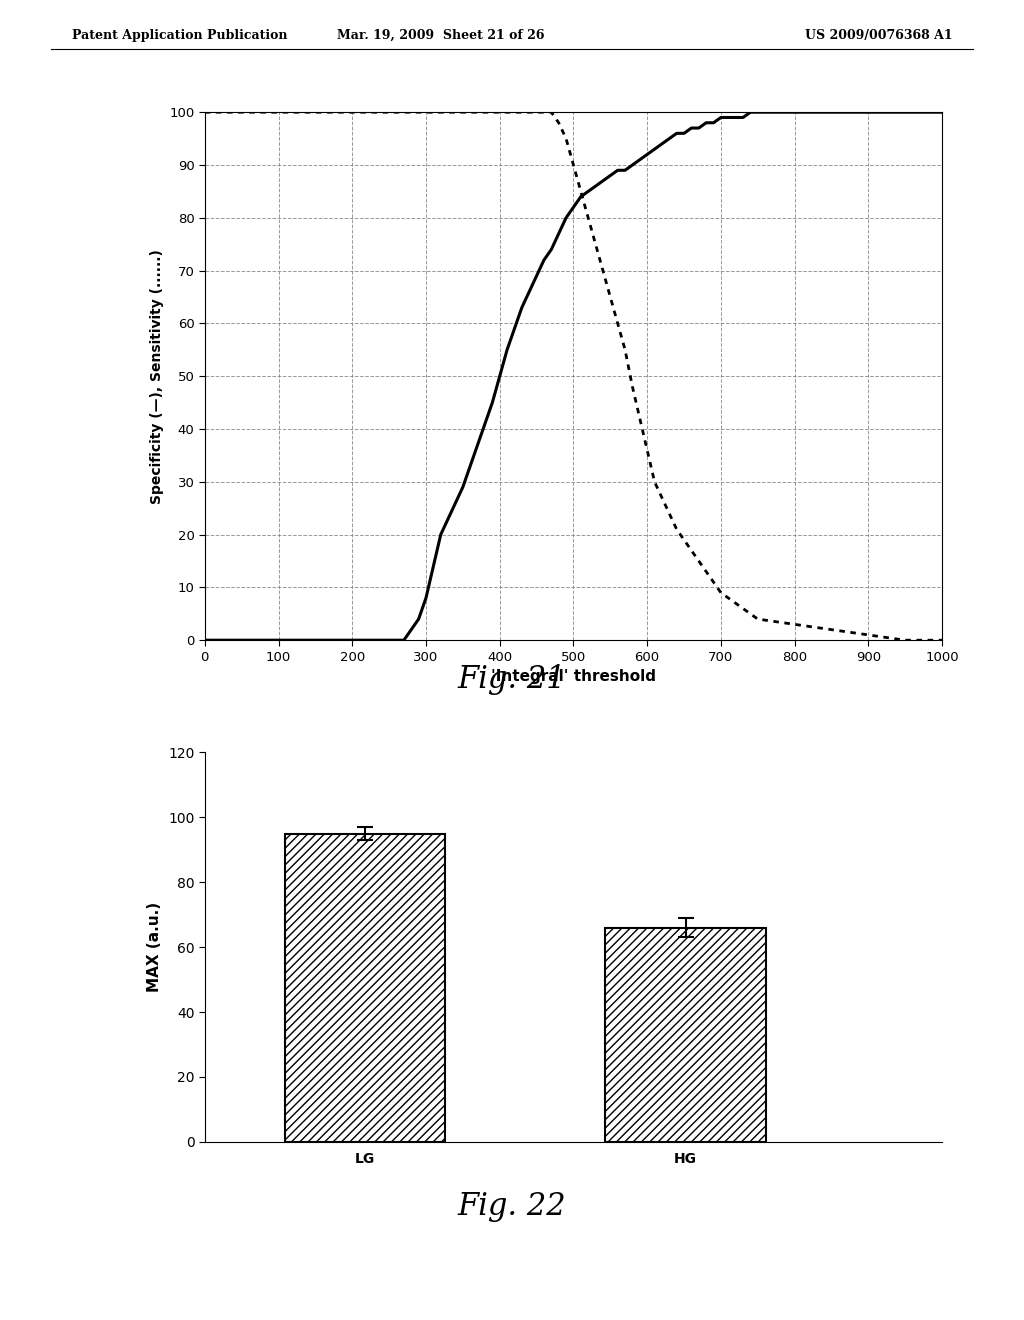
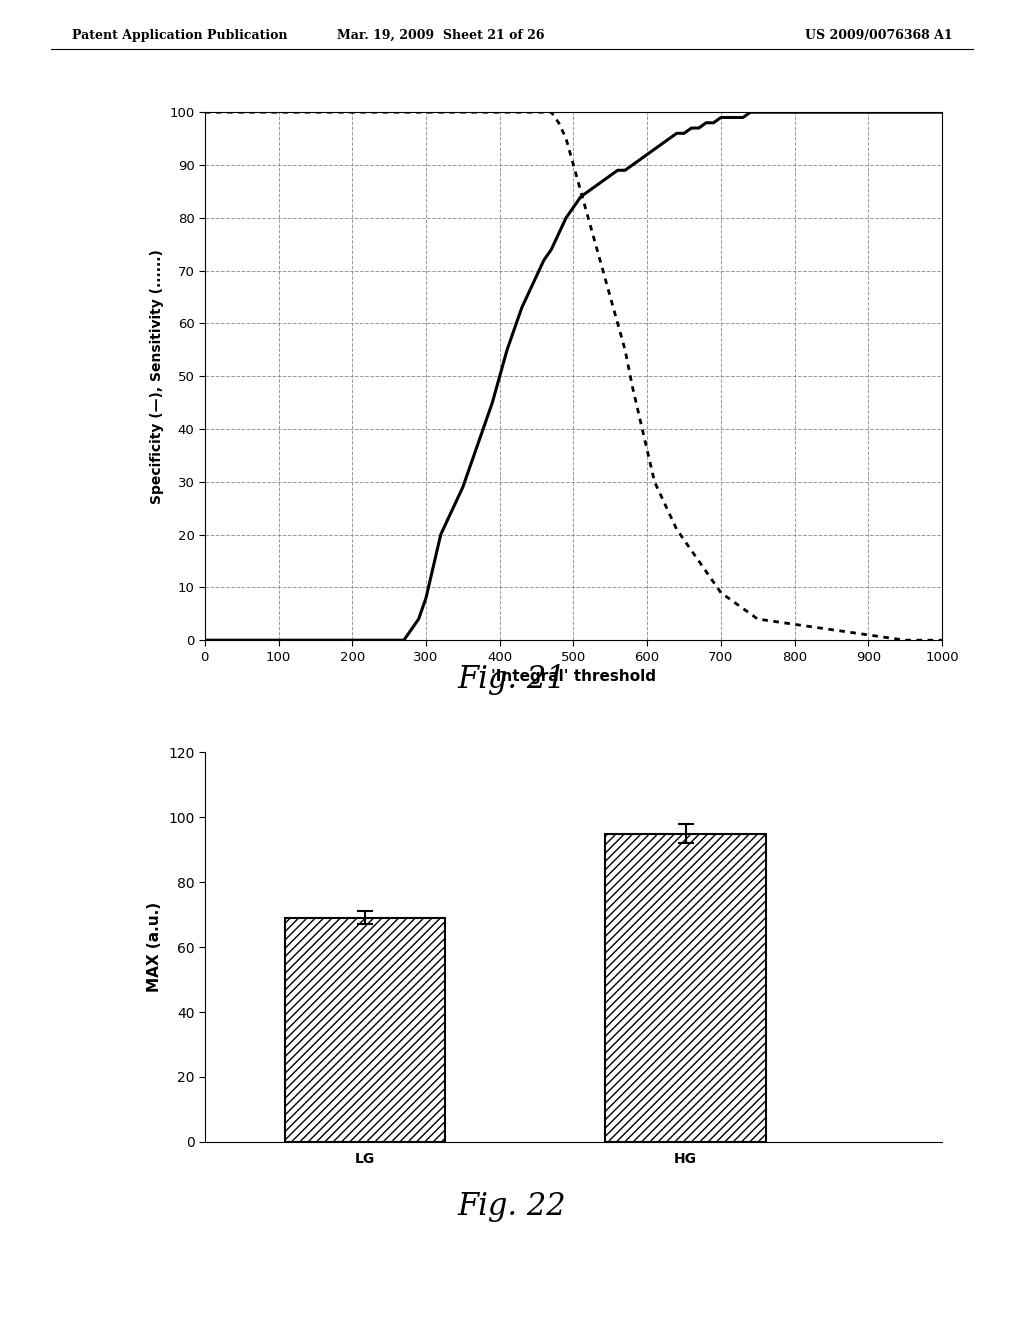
LG: 95 -> 69
HG: 66 -> 95
